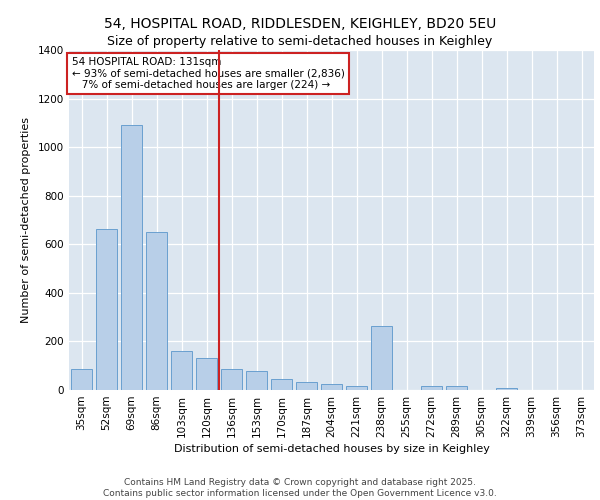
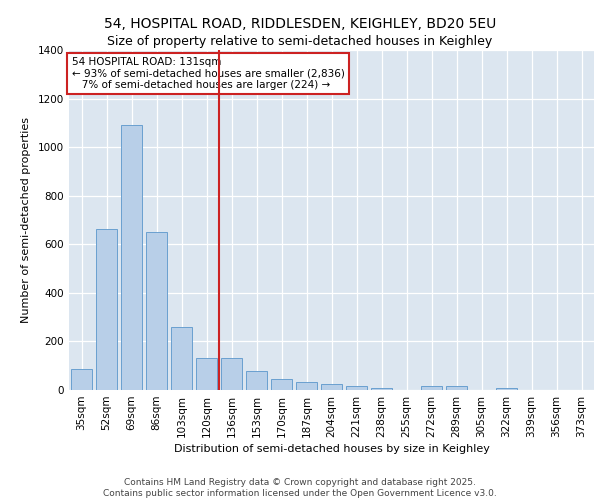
103sqm: 160 -> 260
136sqm: 85 -> 130
238sqm: 265 -> 10
